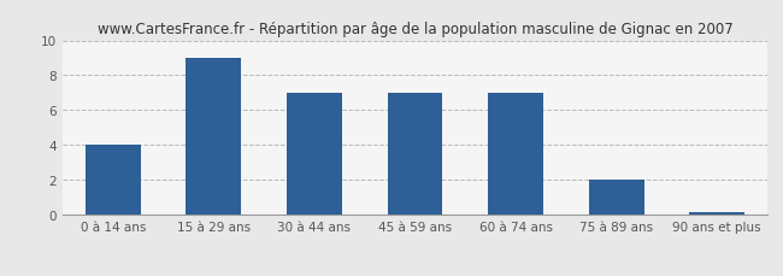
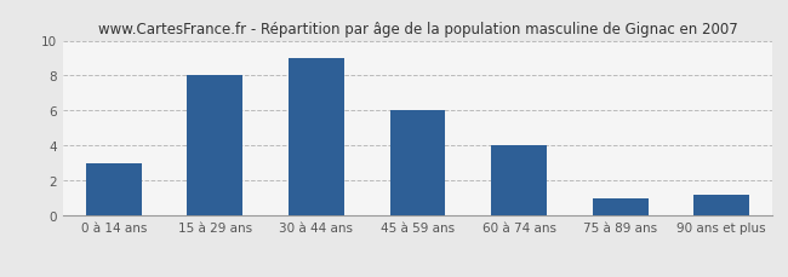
0 à 14 ans: 4.0 -> 3.0
15 à 29 ans: 9.0 -> 8.0
30 à 44 ans: 7.0 -> 9.0
45 à 59 ans: 7.0 -> 6.0
60 à 74 ans: 7.0 -> 4.0
75 à 89 ans: 2.0 -> 1.0
90 ans et plus: 0.1 -> 1.2
